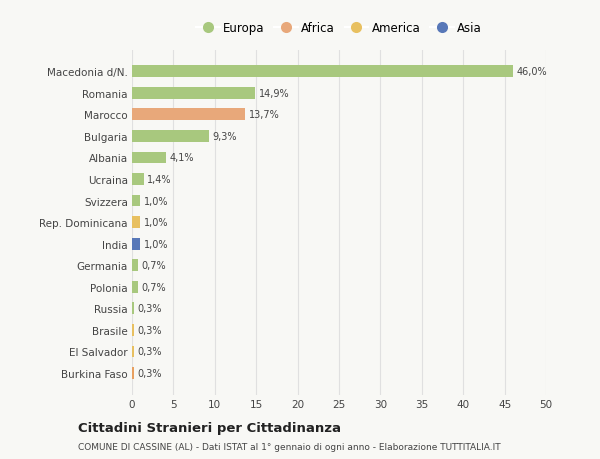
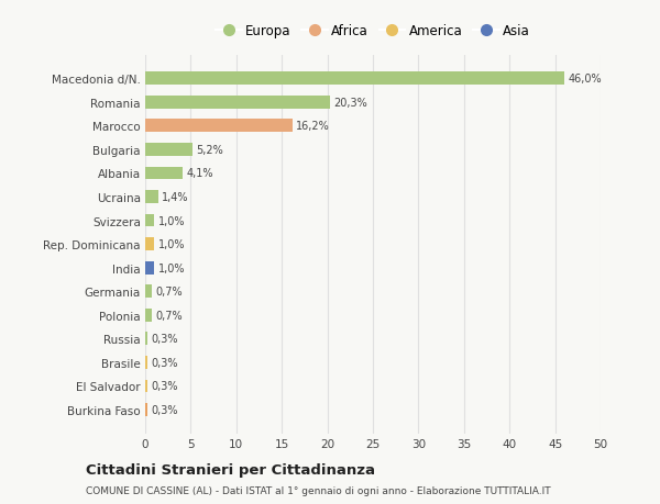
Romania: 14,9% -> 20,3%
Marocco: 13,7% -> 16,2%
Bulgaria: 9,3% -> 5,2%
